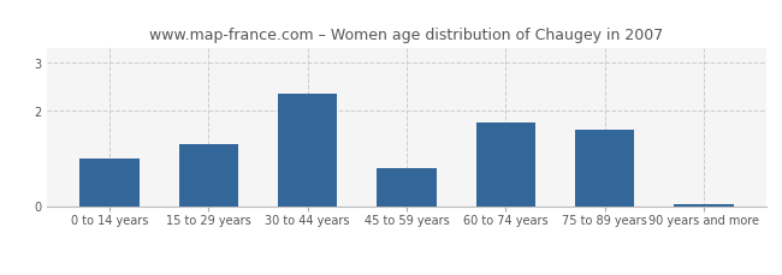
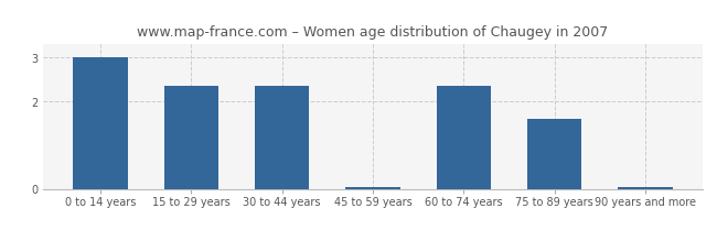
0 to 14 years: 1.00 -> 3.00
15 to 29 years: 1.30 -> 2.35
45 to 59 years: 0.80 -> 0.04
60 to 74 years: 1.75 -> 2.35
